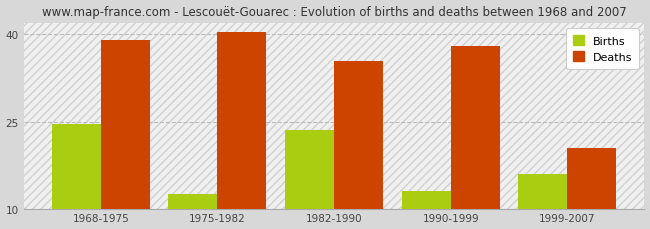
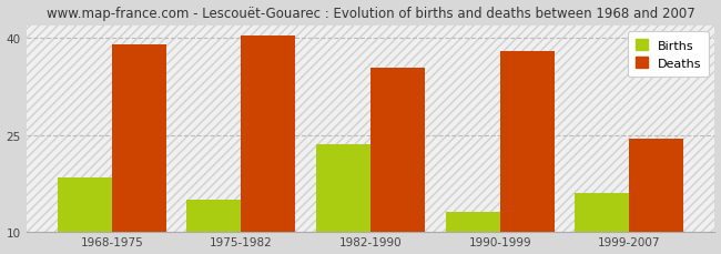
Births/1968-1975: 24.5 -> 18.4
Births/1975-1982: 12.5 -> 15.0
Deaths/1999-2007: 20.5 -> 24.4
